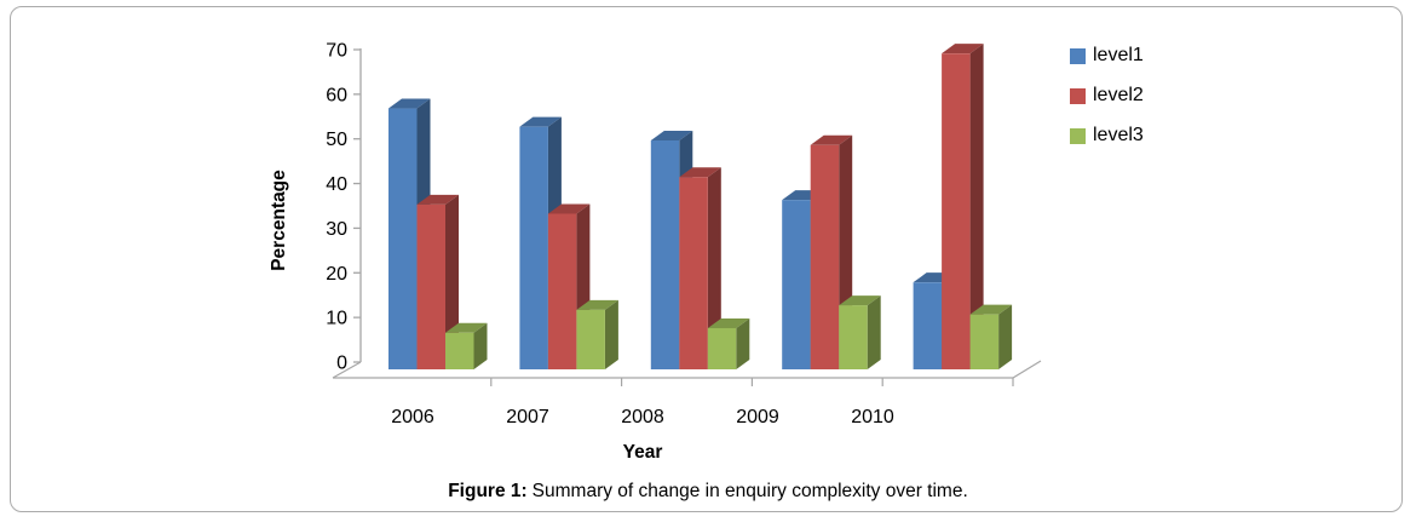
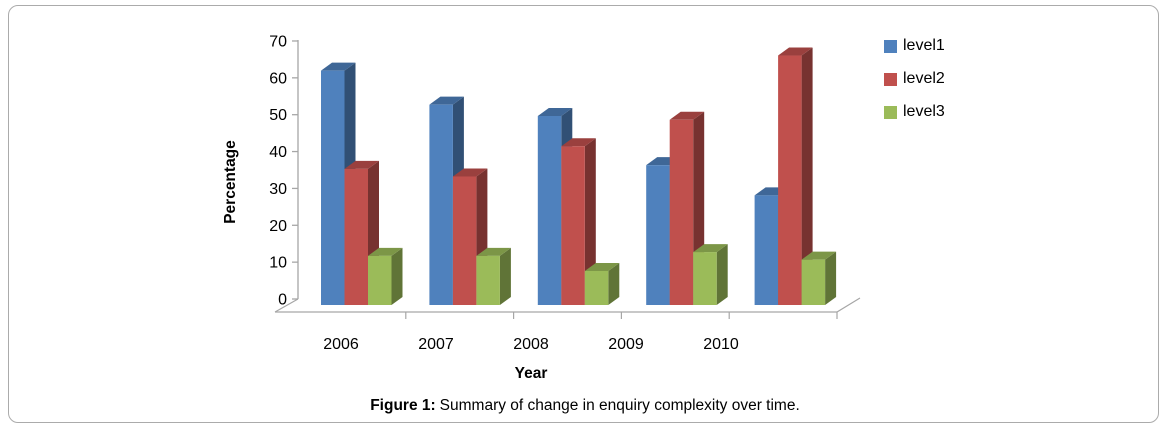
level1/2006: 57 -> 62
level3/2006: 8 -> 13
level1/2010: 19 -> 29
level2/2010: 69 -> 66
